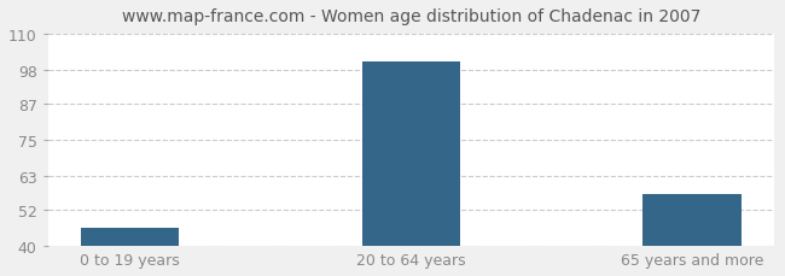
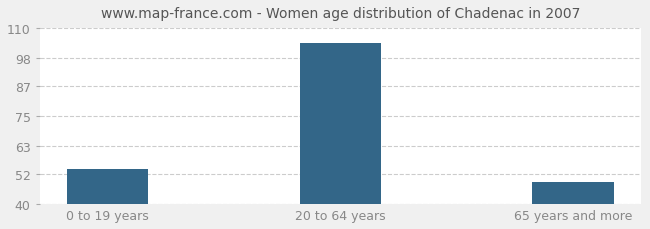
0 to 19 years: 46 -> 54
20 to 64 years: 101 -> 104
65 years and more: 57 -> 49
